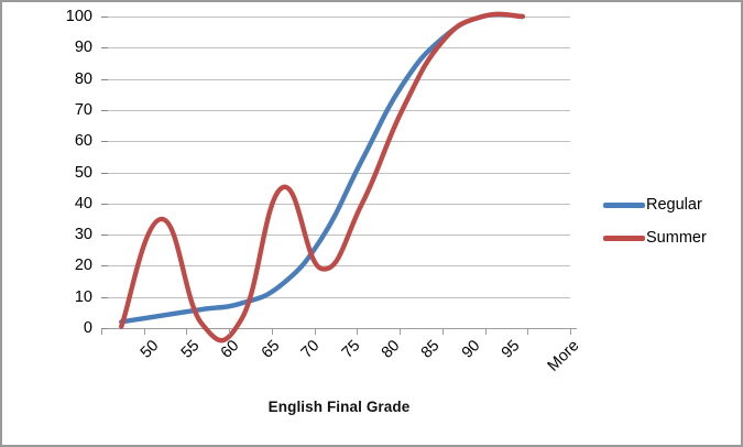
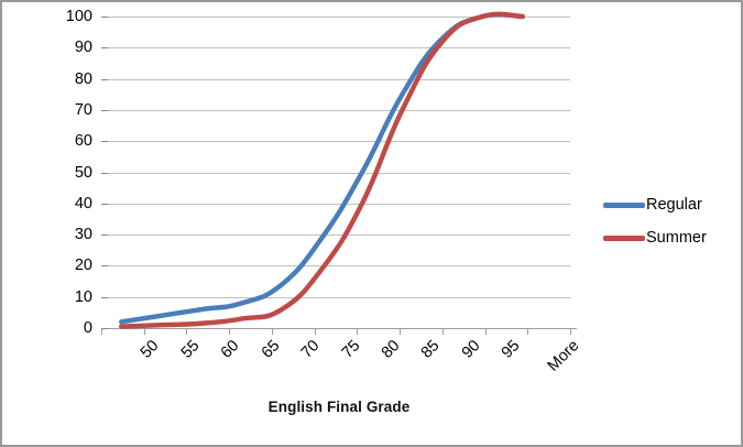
Summer/55: 35 -> 1
Summer/70: 45 -> 6
Regular/80: 54 -> 50
Regular/85: 78 -> 75
